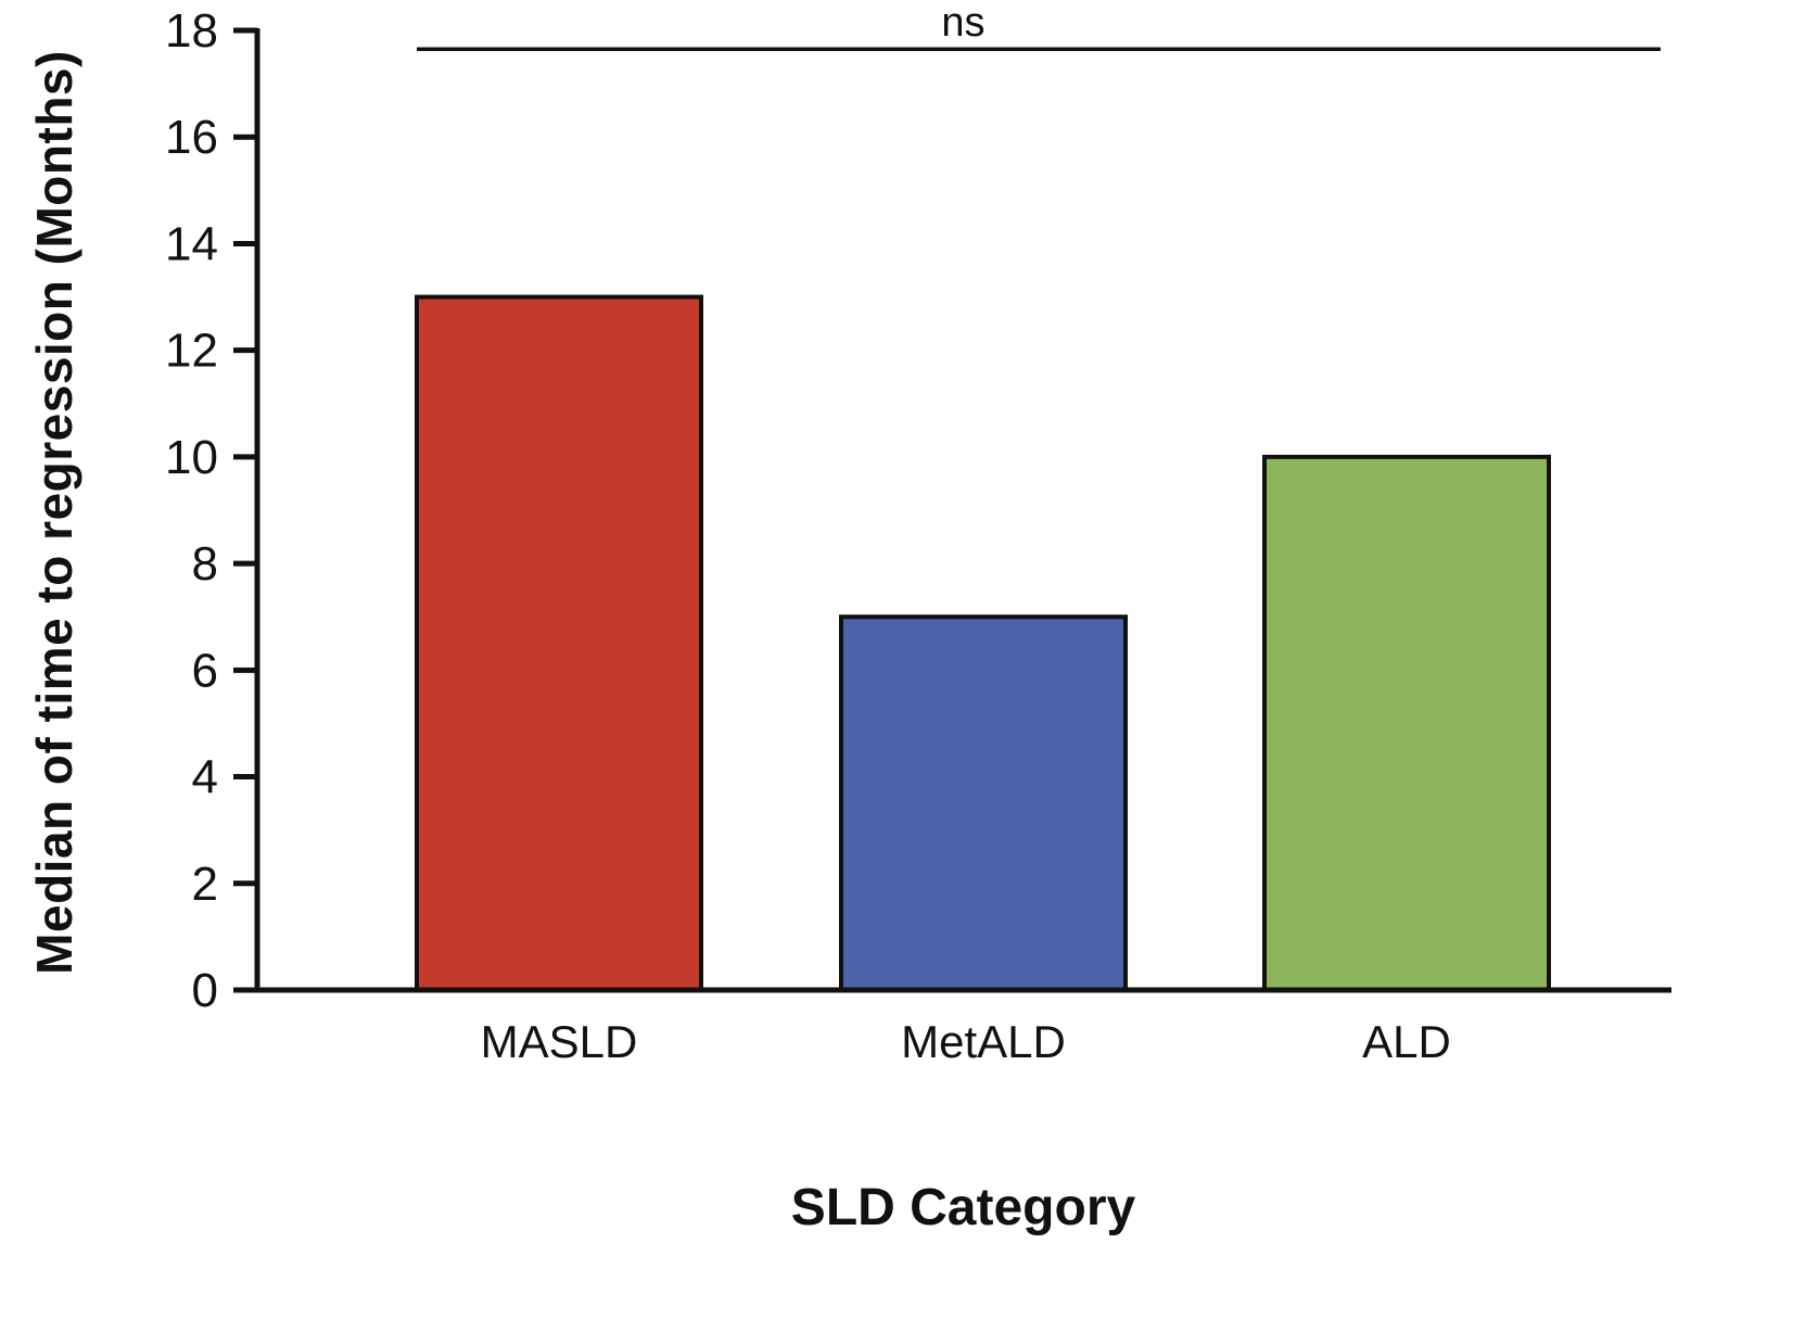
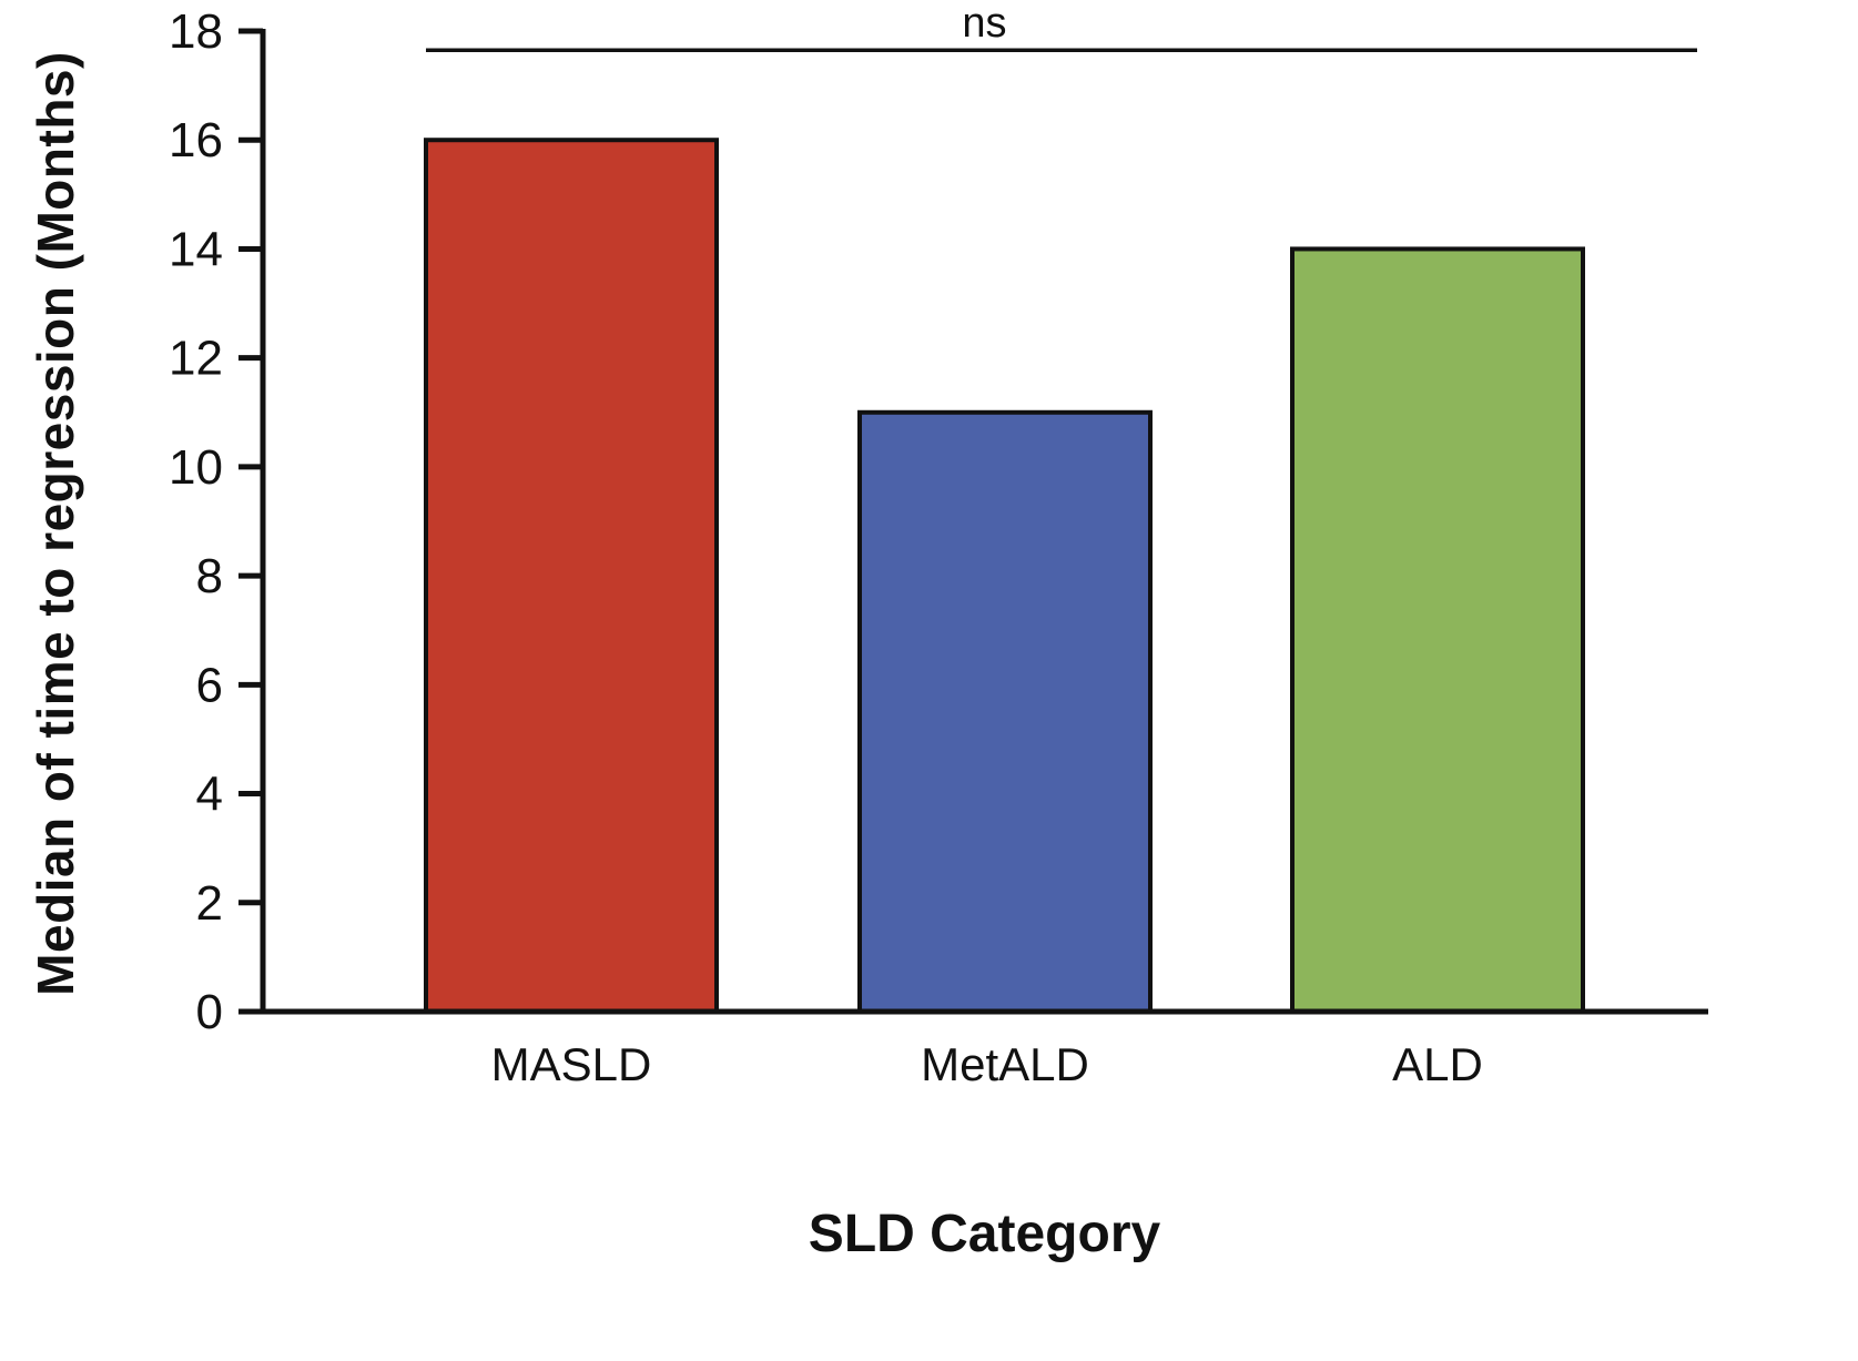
MASLD: 13 -> 16
MetALD: 7 -> 11
ALD: 10 -> 14
